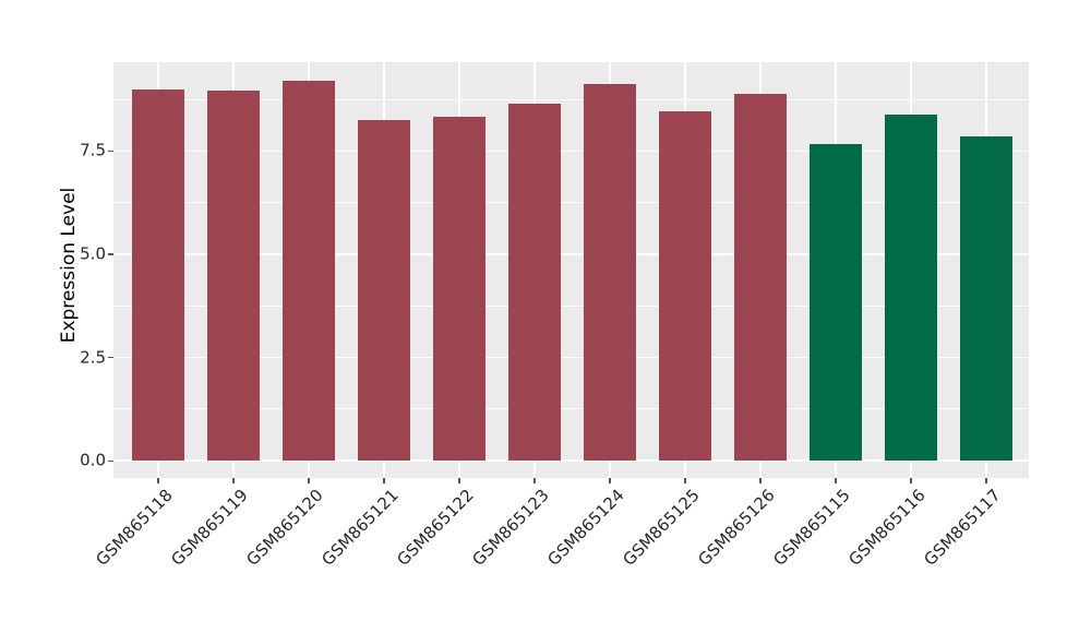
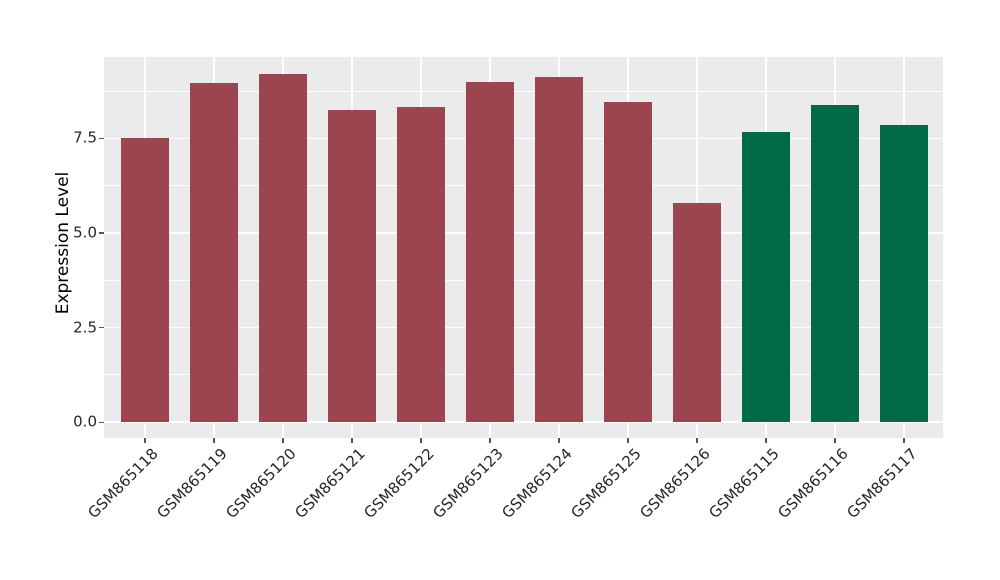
GSM865118: 9.0 -> 7.5
GSM865123: 8.6 -> 9.0
GSM865126: 8.9 -> 5.8
